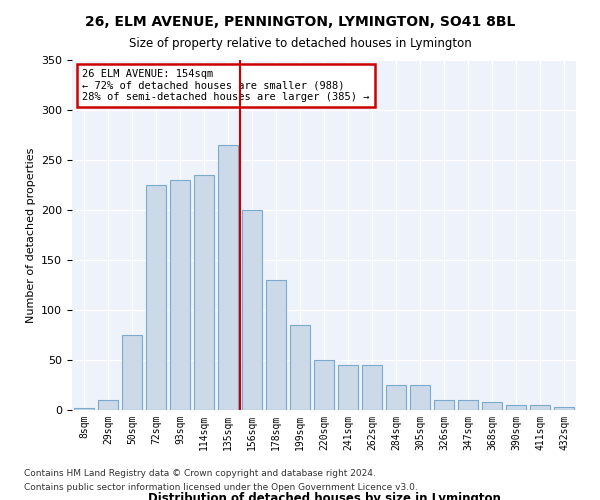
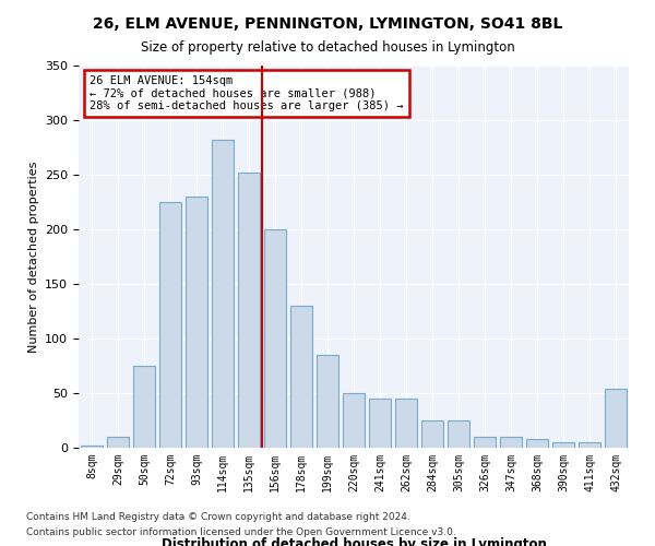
114sqm: 235 -> 282
135sqm: 265 -> 252
432sqm: 3 -> 54
